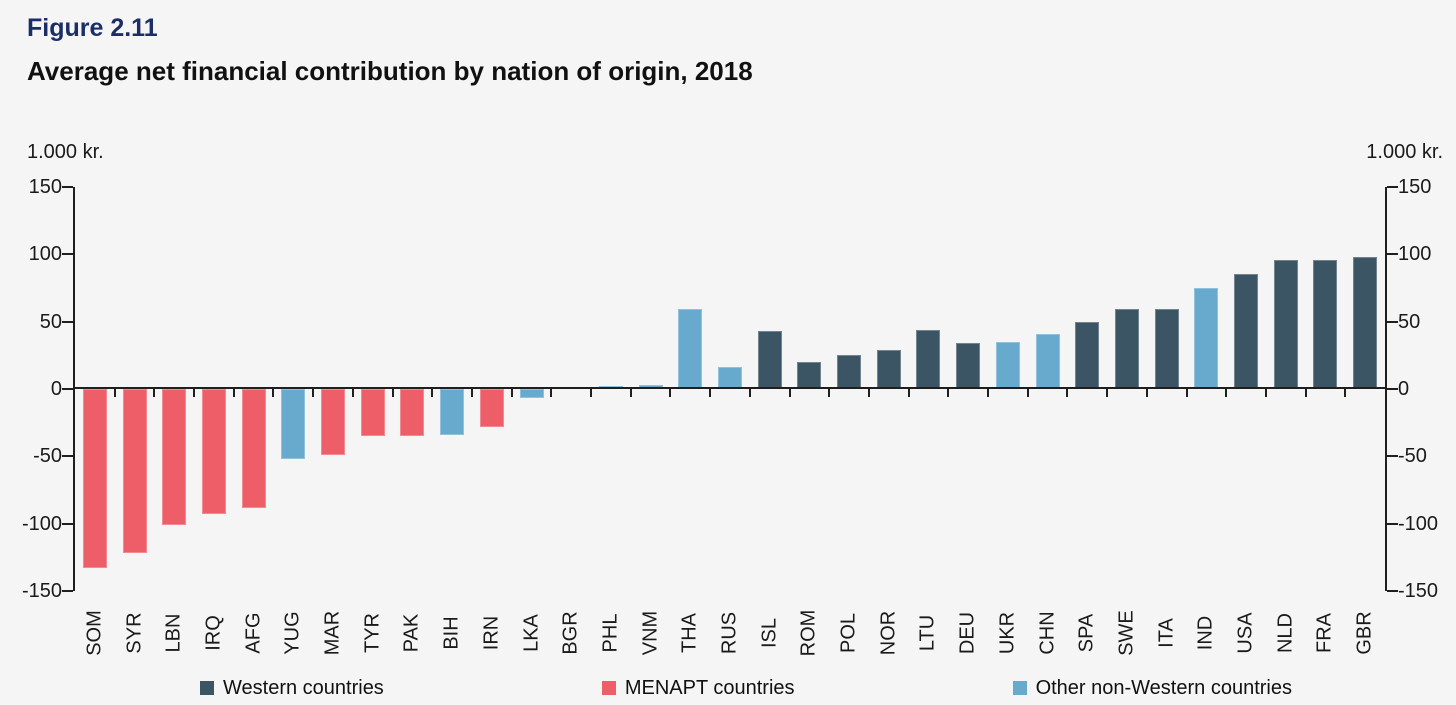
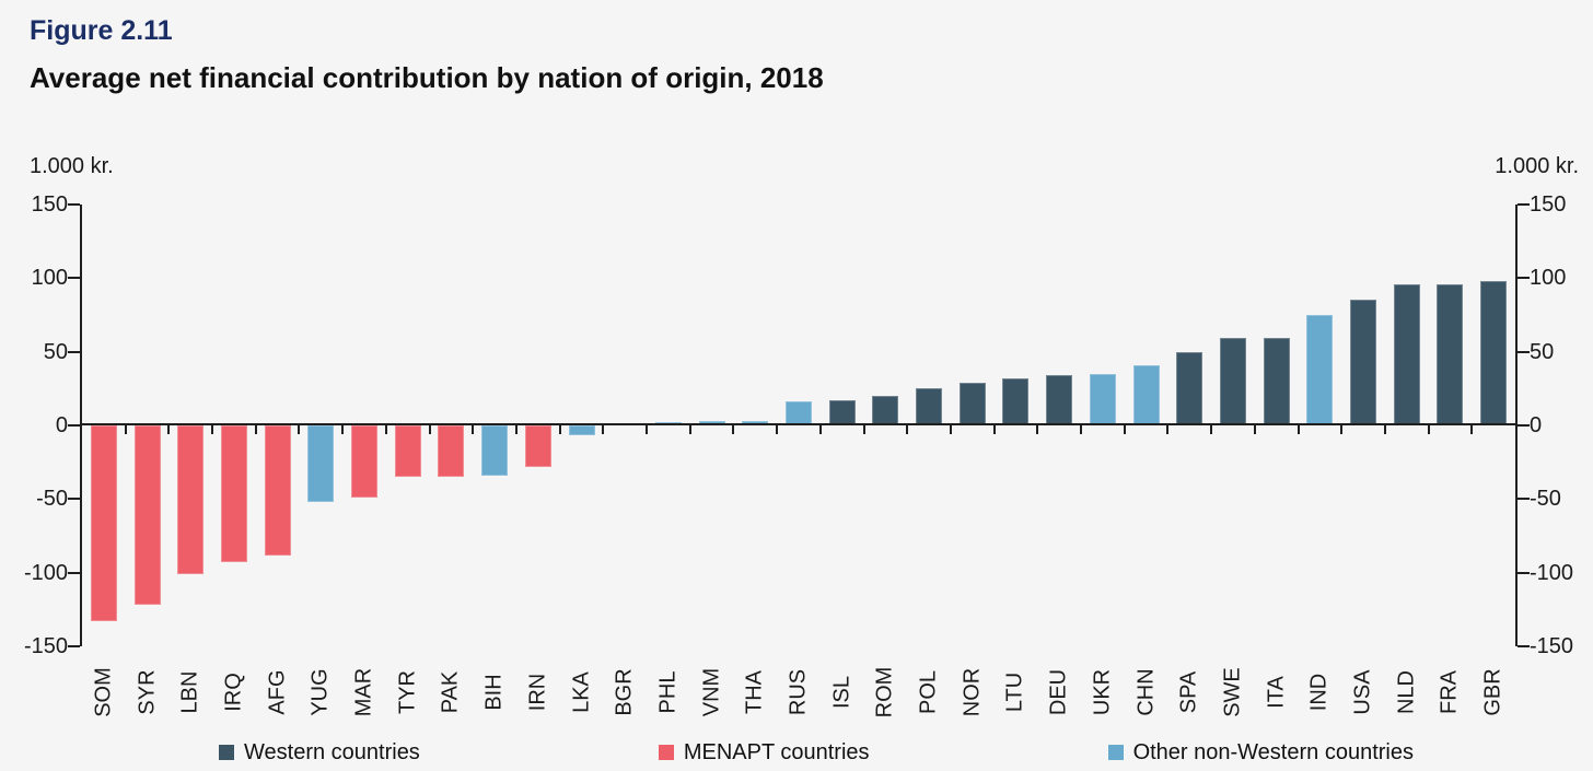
THA: 59 -> 3
ISL: 43 -> 17
LTU: 44 -> 32
